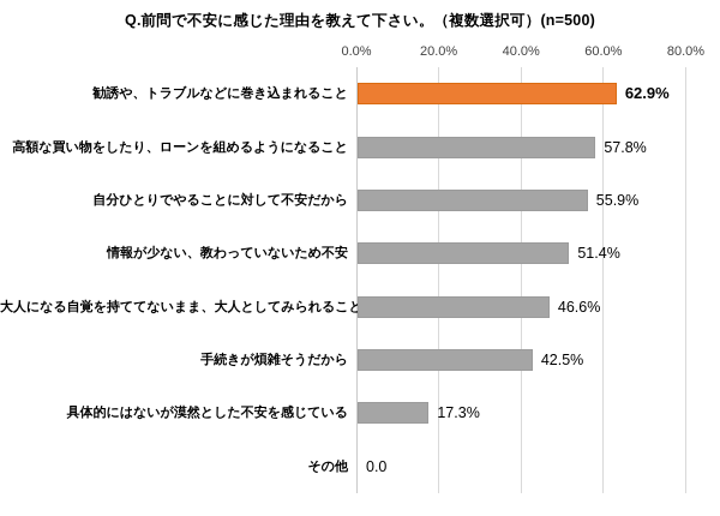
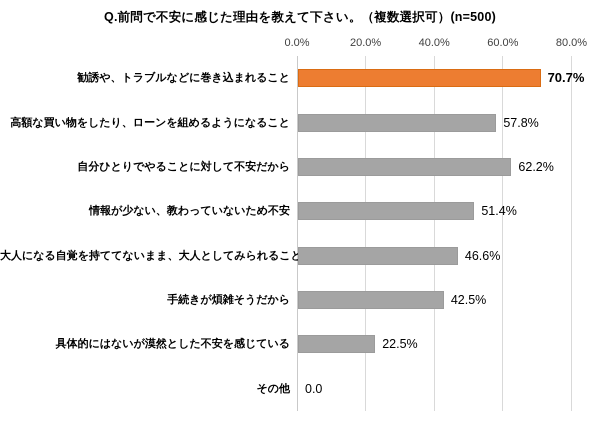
勧誘や、トラブルなどに巻き込まれること: 62.9% -> 70.7%
自分ひとりでやることに対して不安だから: 55.9% -> 62.2%
具体的にはないが漠然とした不安を感じている: 17.3% -> 22.5%
